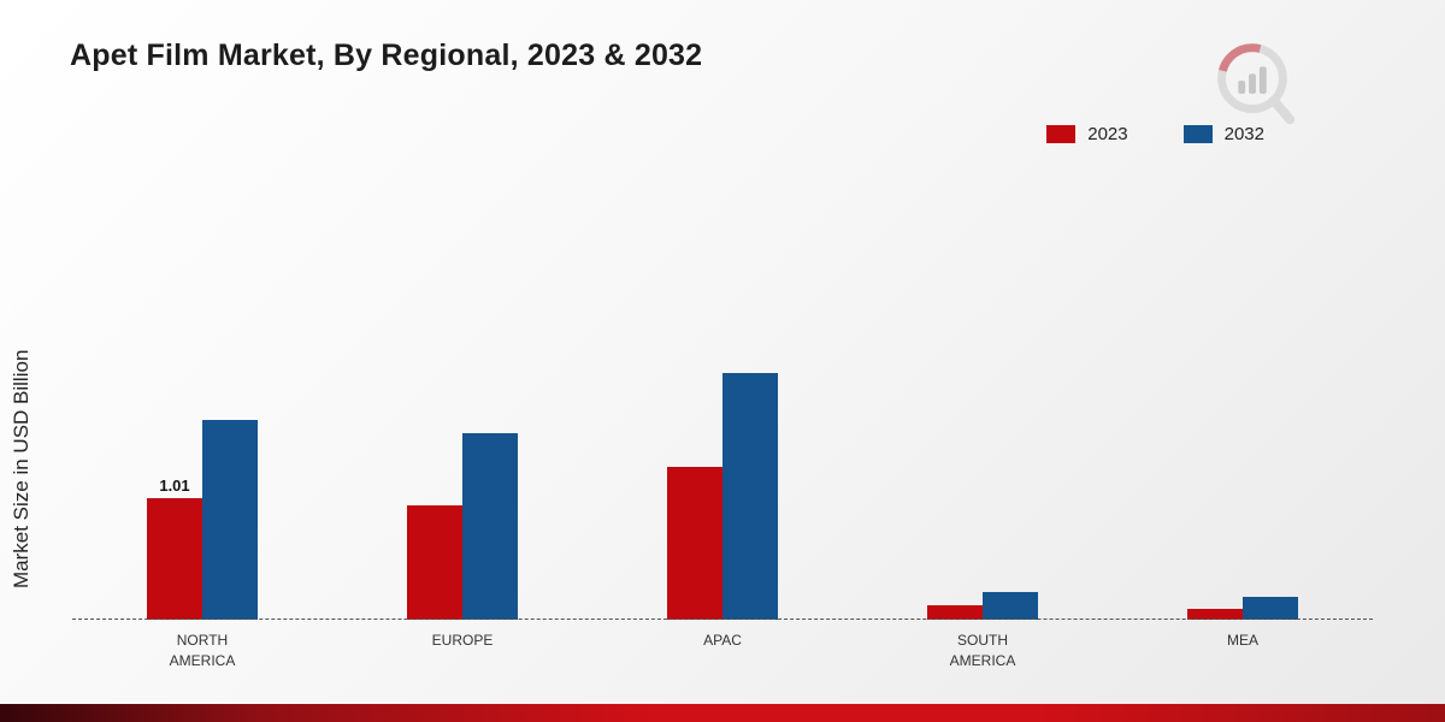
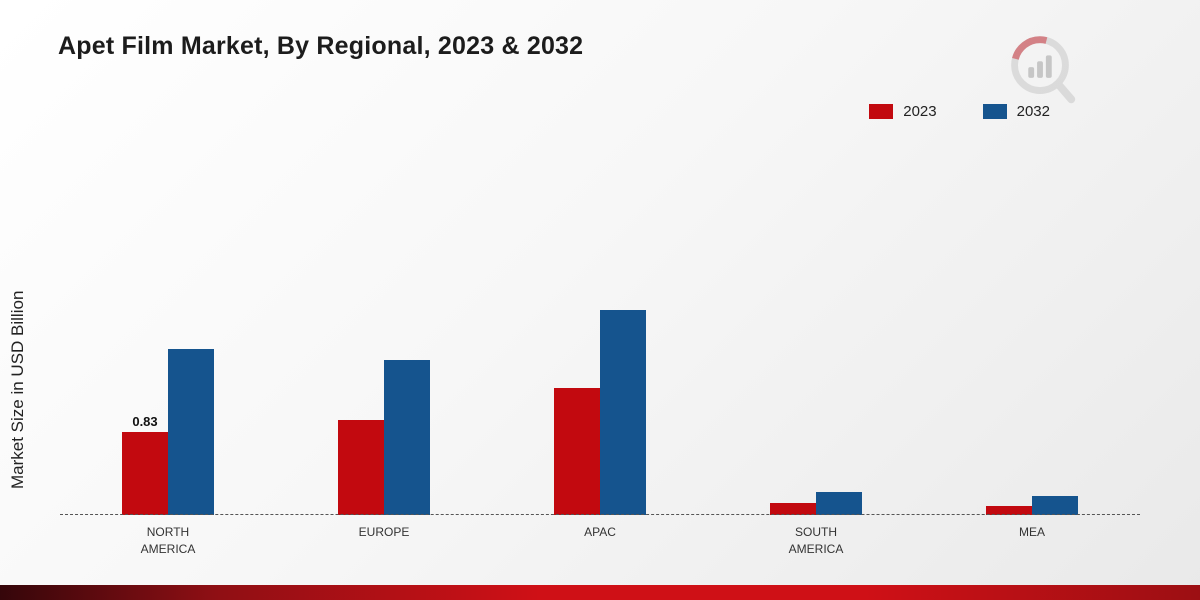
2023/NORTH AMERICA: 1.01 -> 0.83
